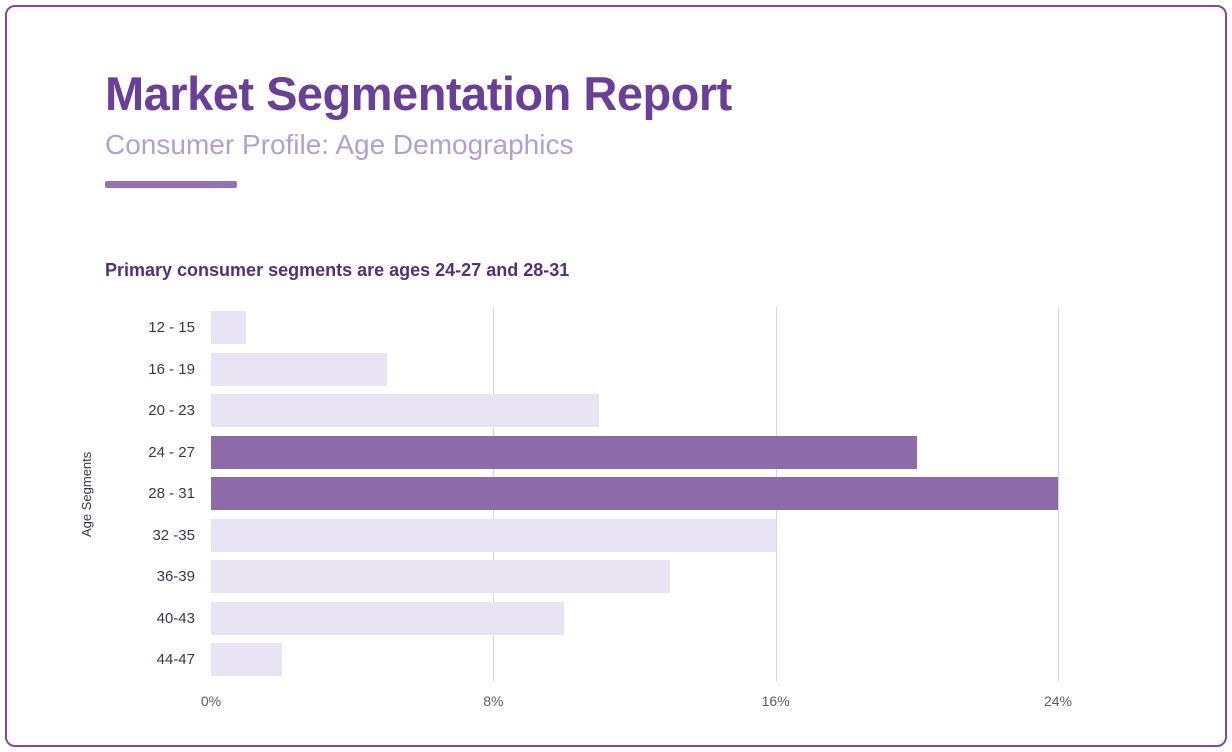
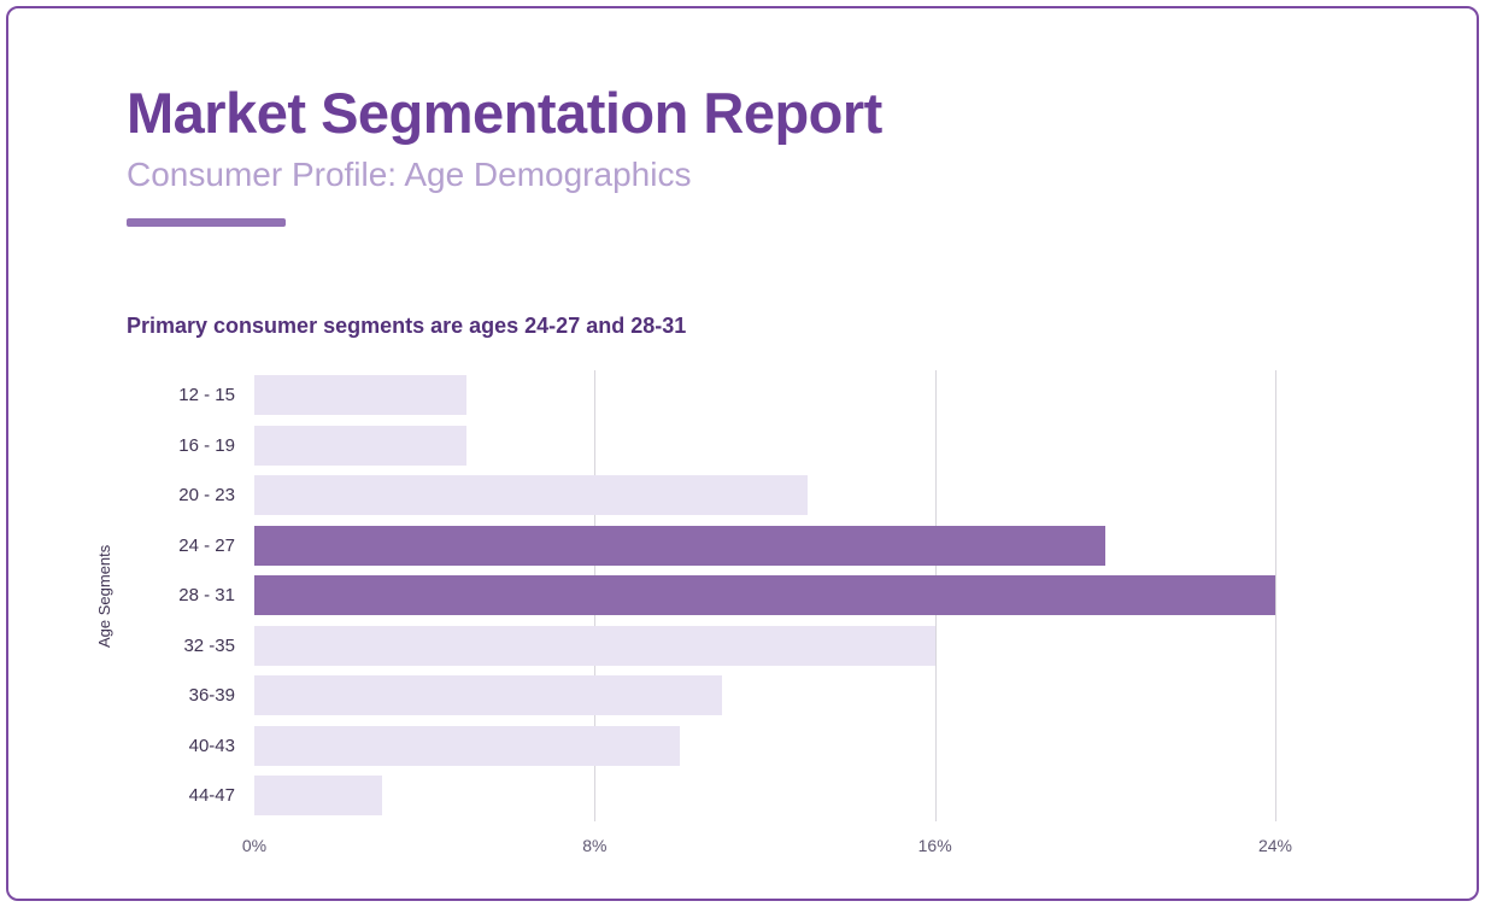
12 - 15: 1% -> 5%
20 - 23: 11% -> 13%
36-39: 13% -> 11%
44-47: 2% -> 3%
